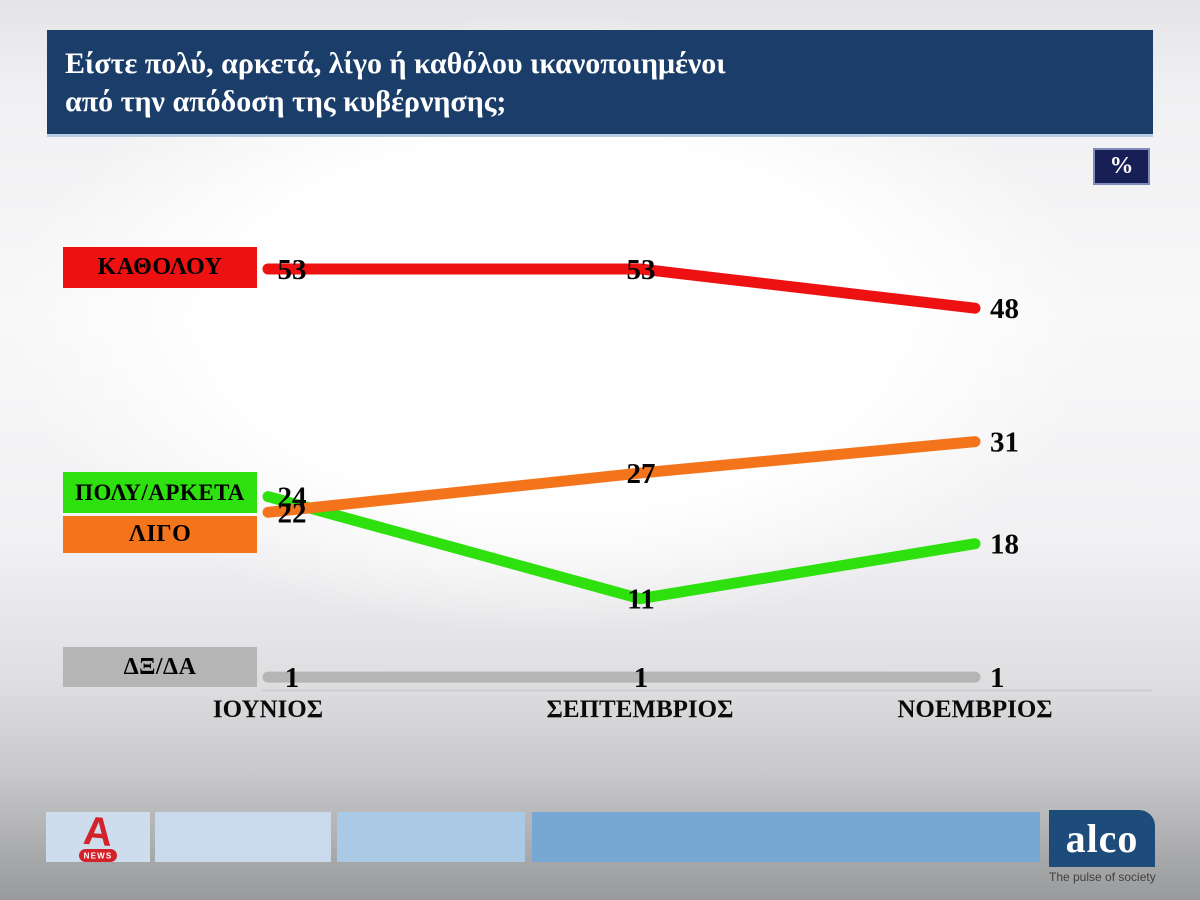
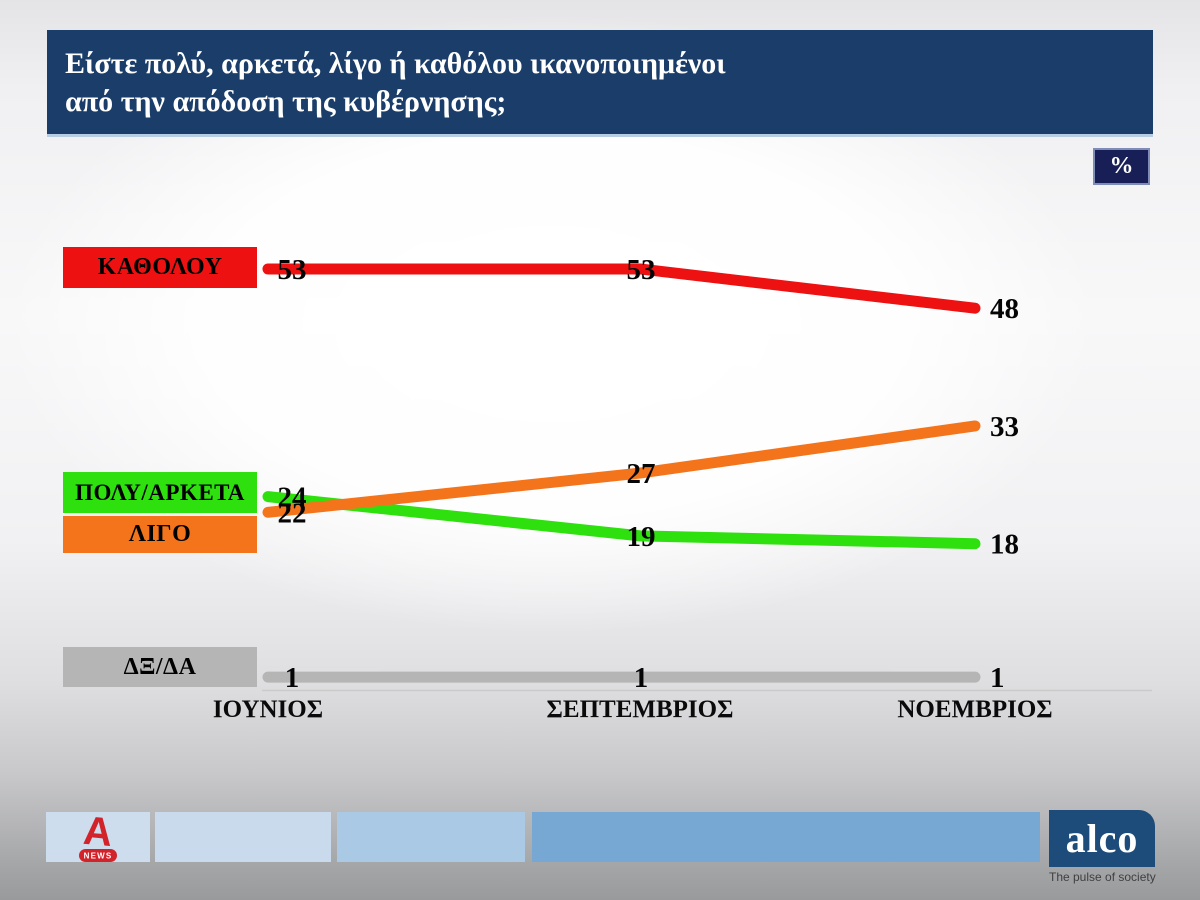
ΠΟΛΥ/ΑΡΚΕΤΑ/ΣΕΠΤΕΜΒΡΙΟΣ: 11 -> 19
ΛΙΓΟ/ΝΟΕΜΒΡΙΟΣ: 31 -> 33
